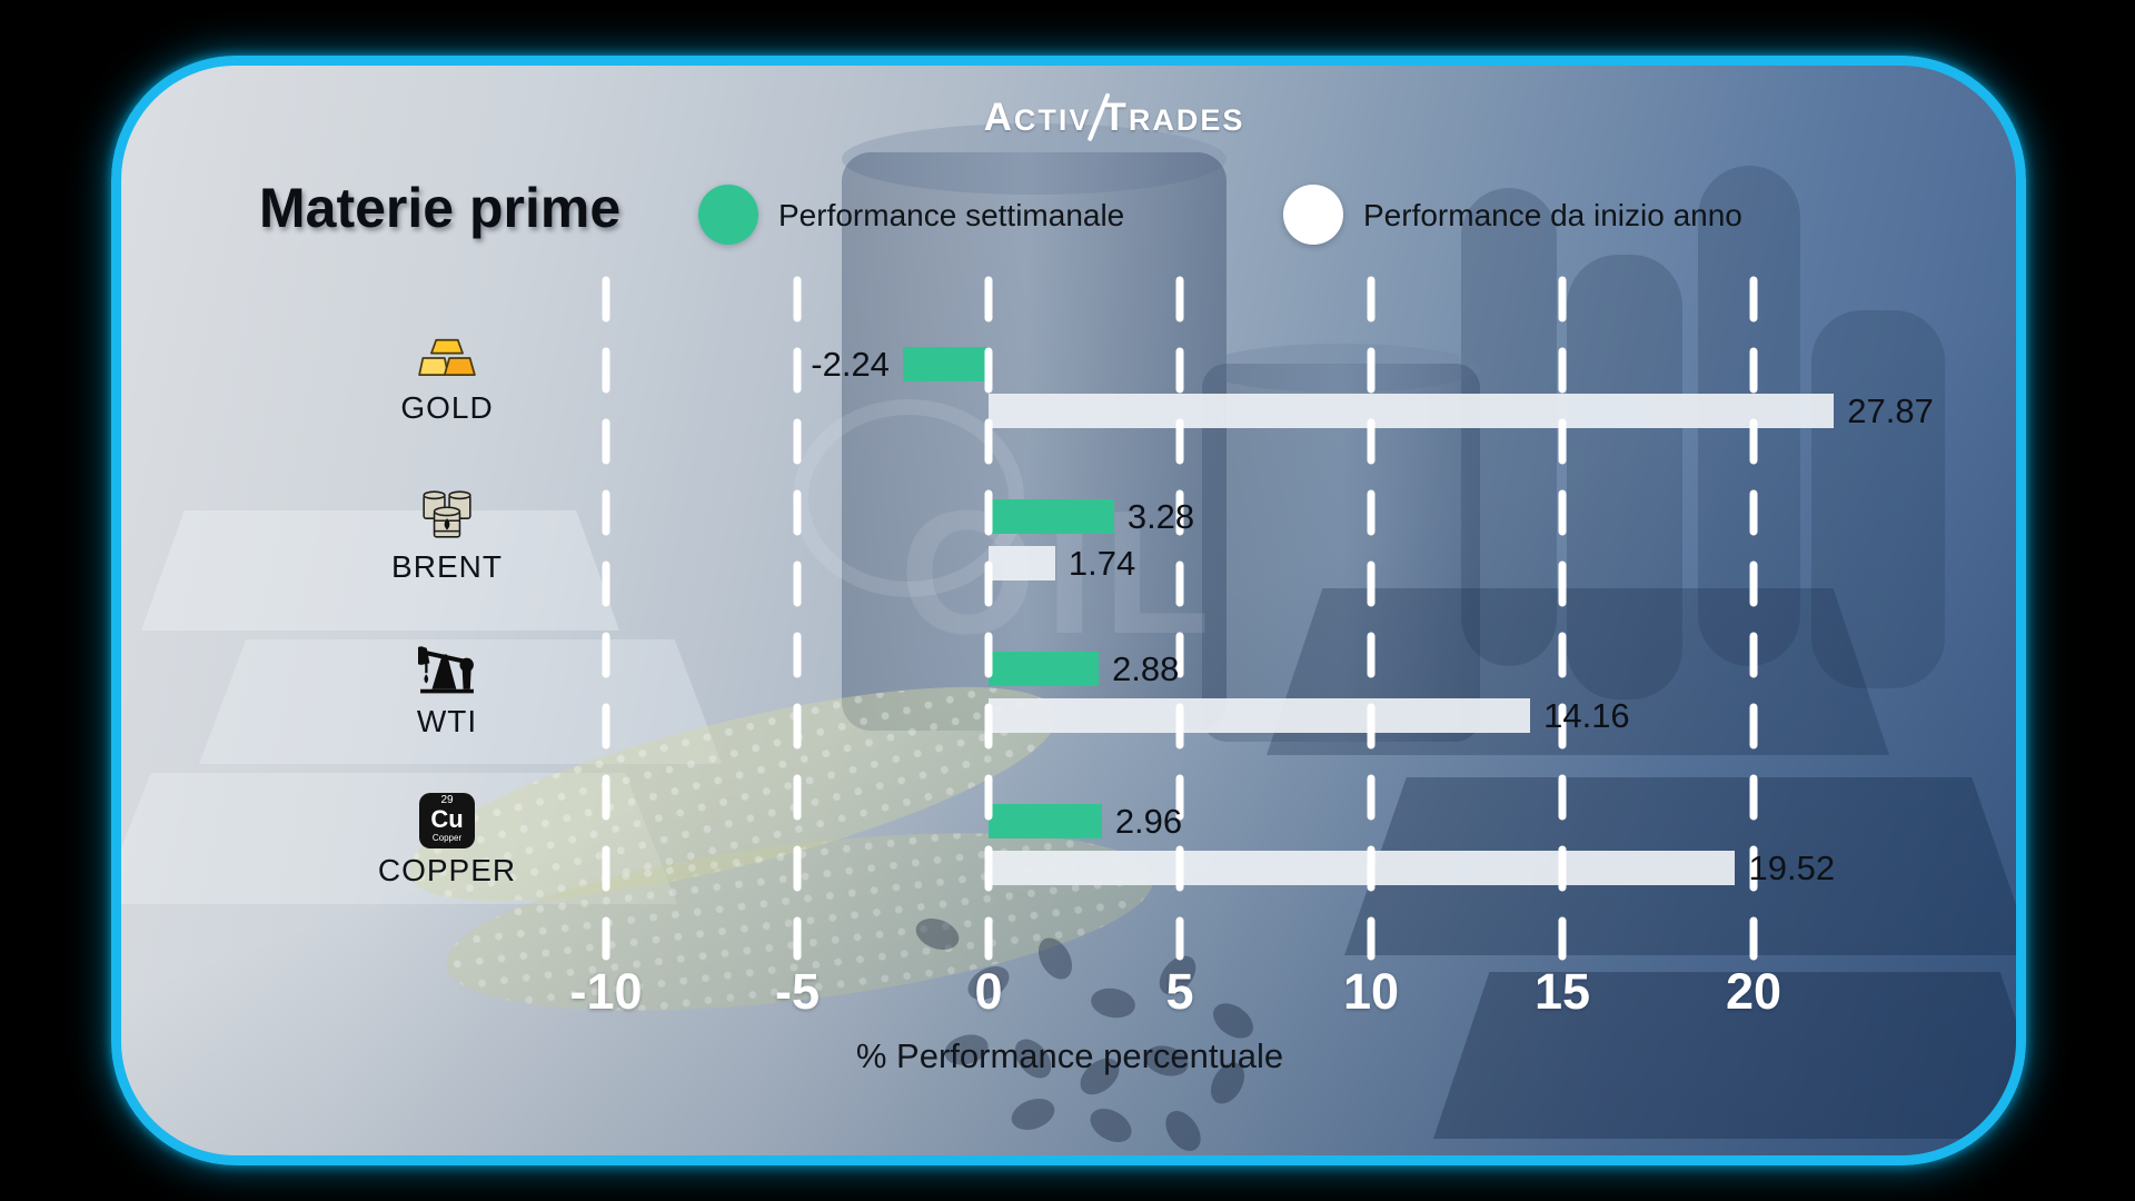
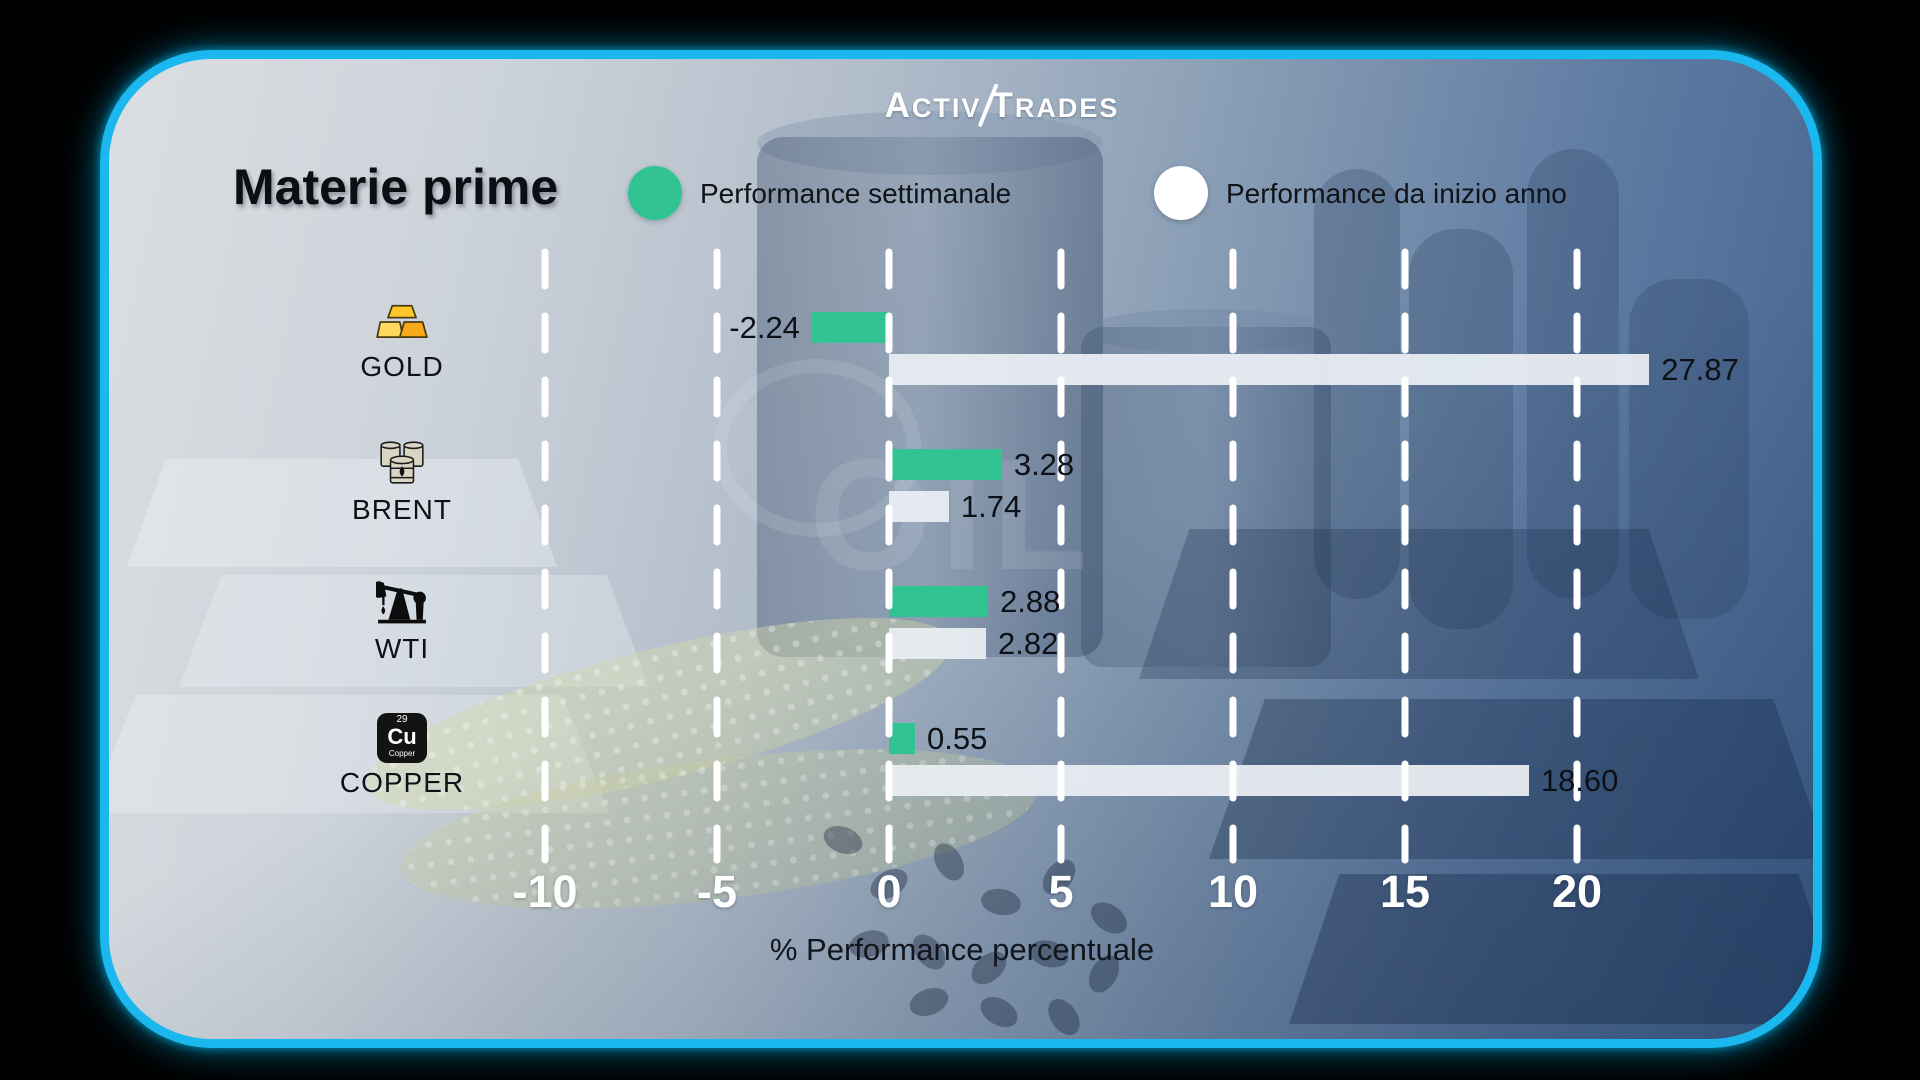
Performance da inizio anno/WTI: 14.16 -> 2.82
Performance settimanale/COPPER: 2.96 -> 0.55
Performance da inizio anno/COPPER: 19.52 -> 18.60
